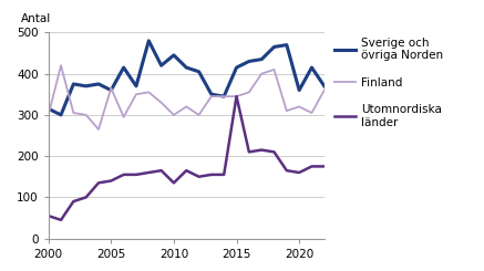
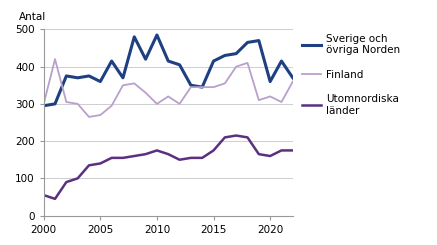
Sverige och övriga Norden/2000: 315 -> 295
Finland/2005: 365 -> 270
Sverige och övriga Norden/2010: 445 -> 485
Utomnordiska länder/2010: 135 -> 175
Utomnordiska länder/2015: 345 -> 175
